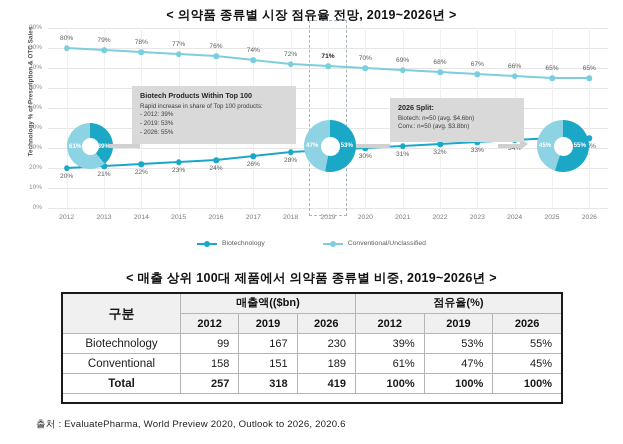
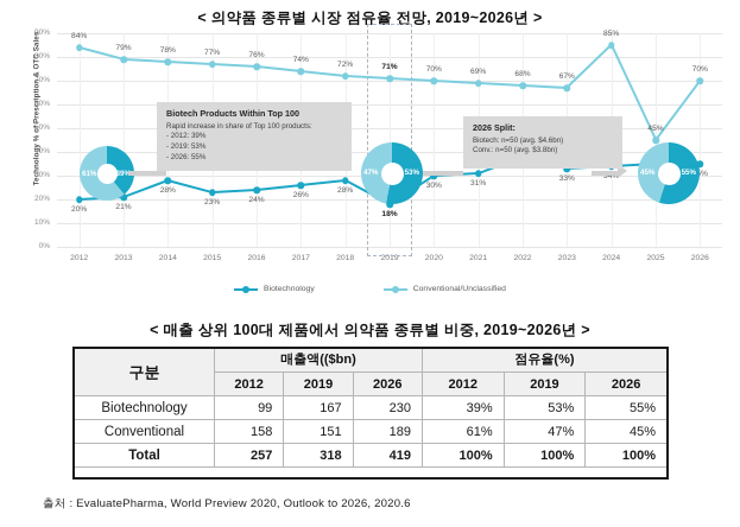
Conventional/Unclassified/2012: 80% -> 84%
Biotechnology/2014: 22% -> 28%
Biotechnology/2019: 29% -> 18%
Biotechnology/2022: 32% -> 38%
Conventional/Unclassified/2024: 66% -> 85%
Conventional/Unclassified/2025: 65% -> 45%
Conventional/Unclassified/2026: 65% -> 70%
